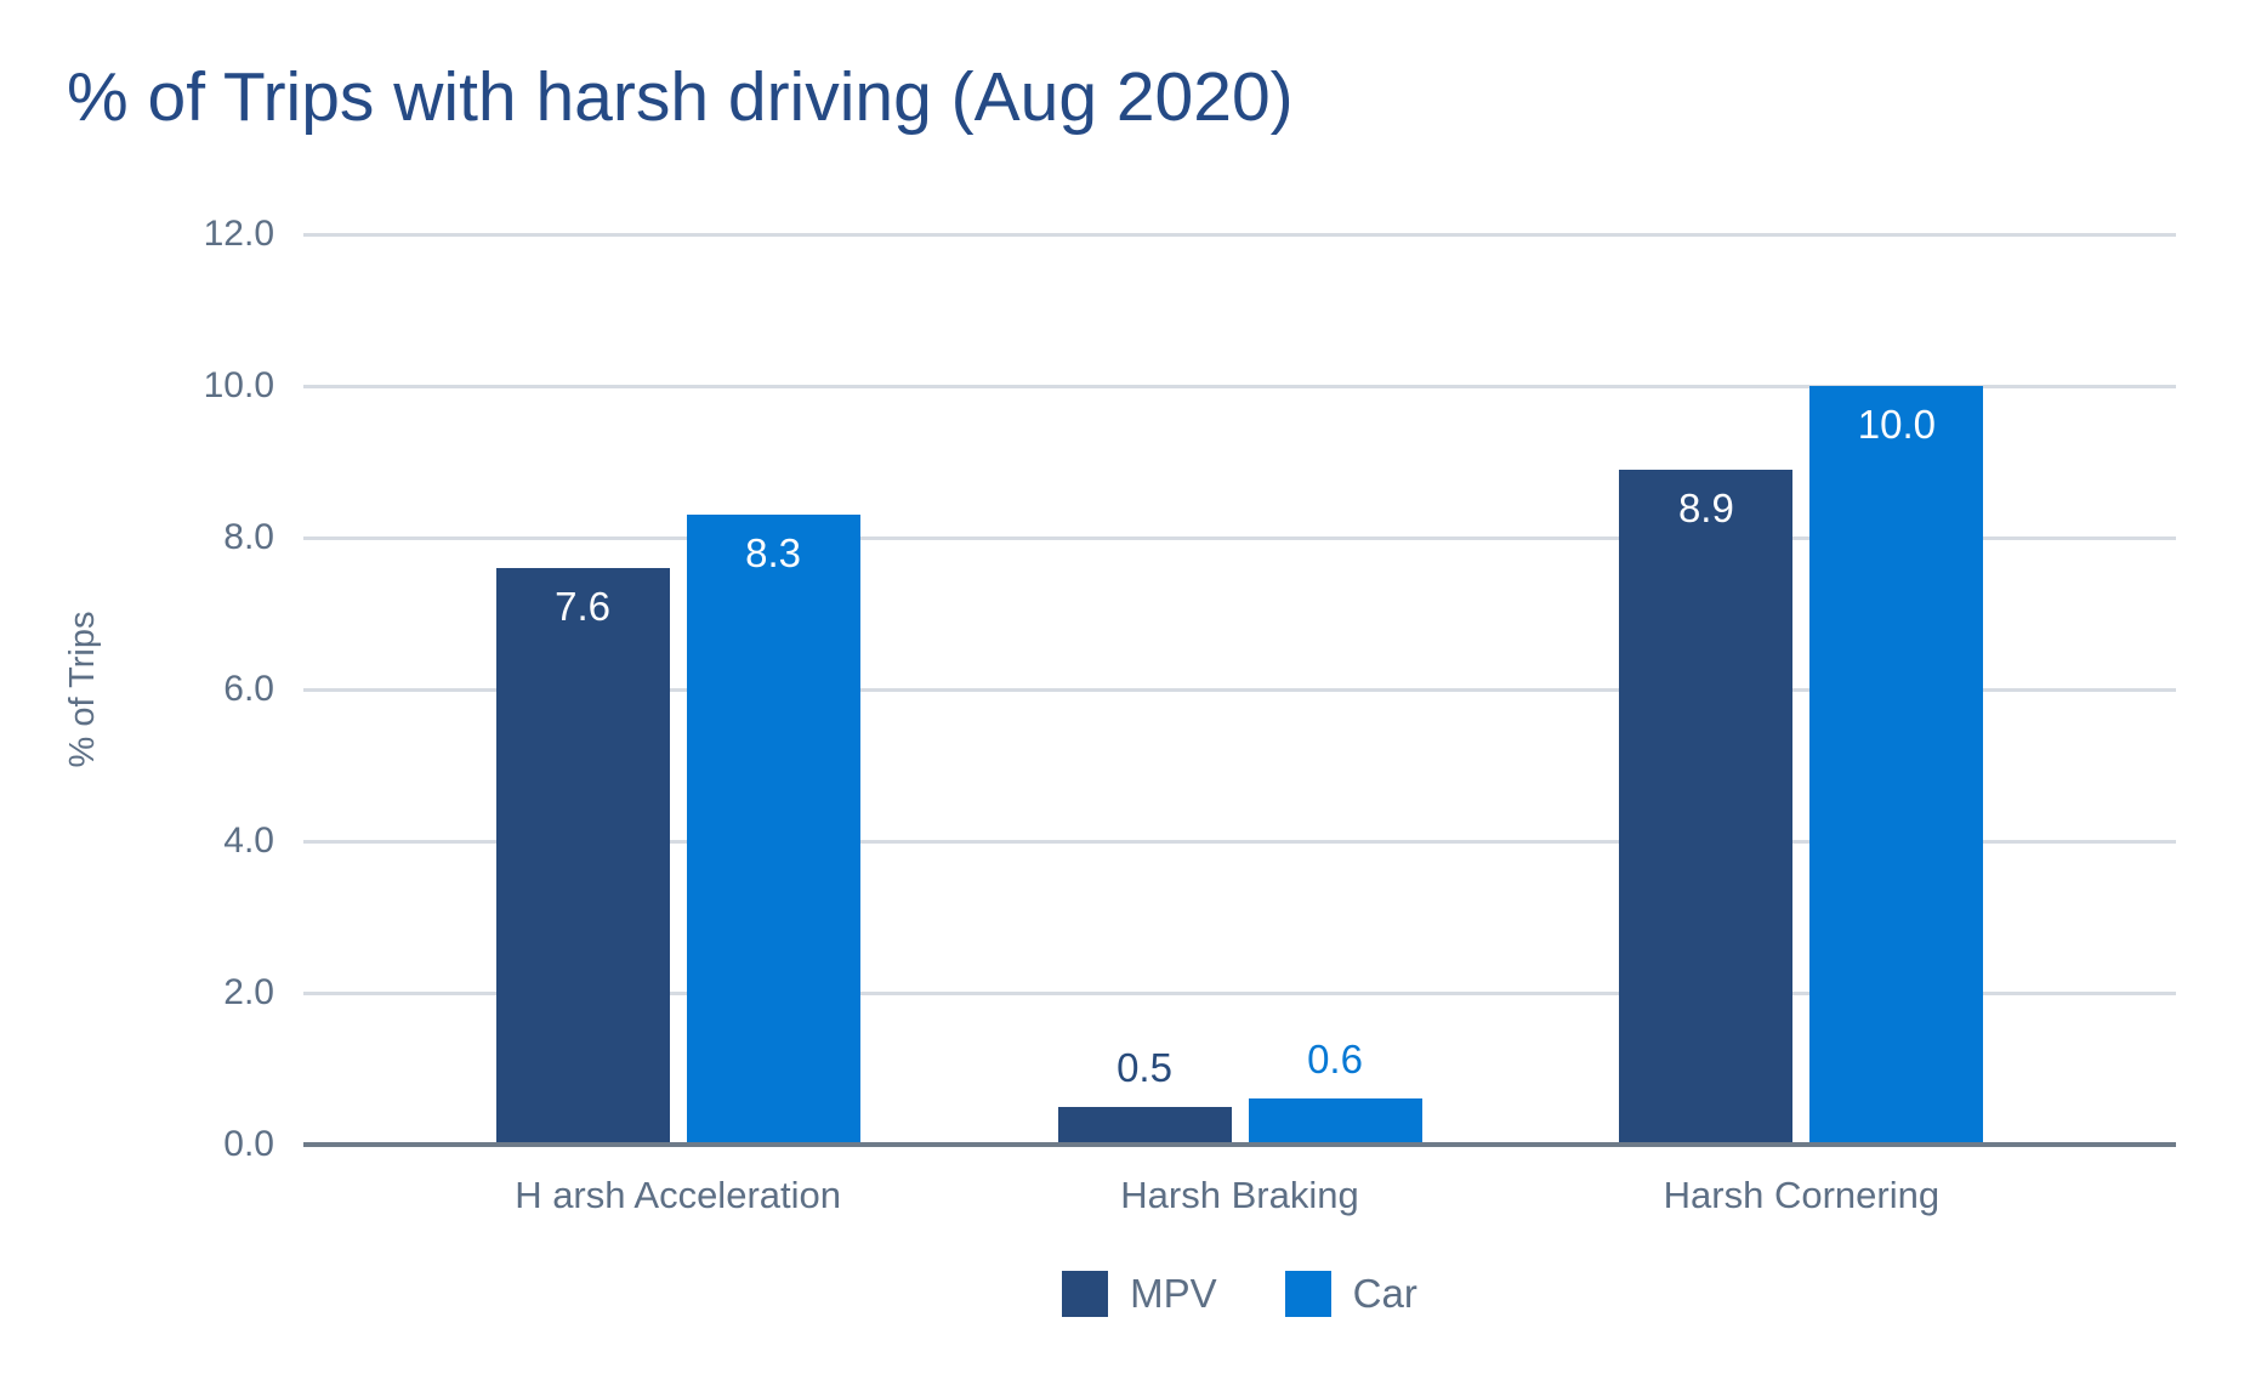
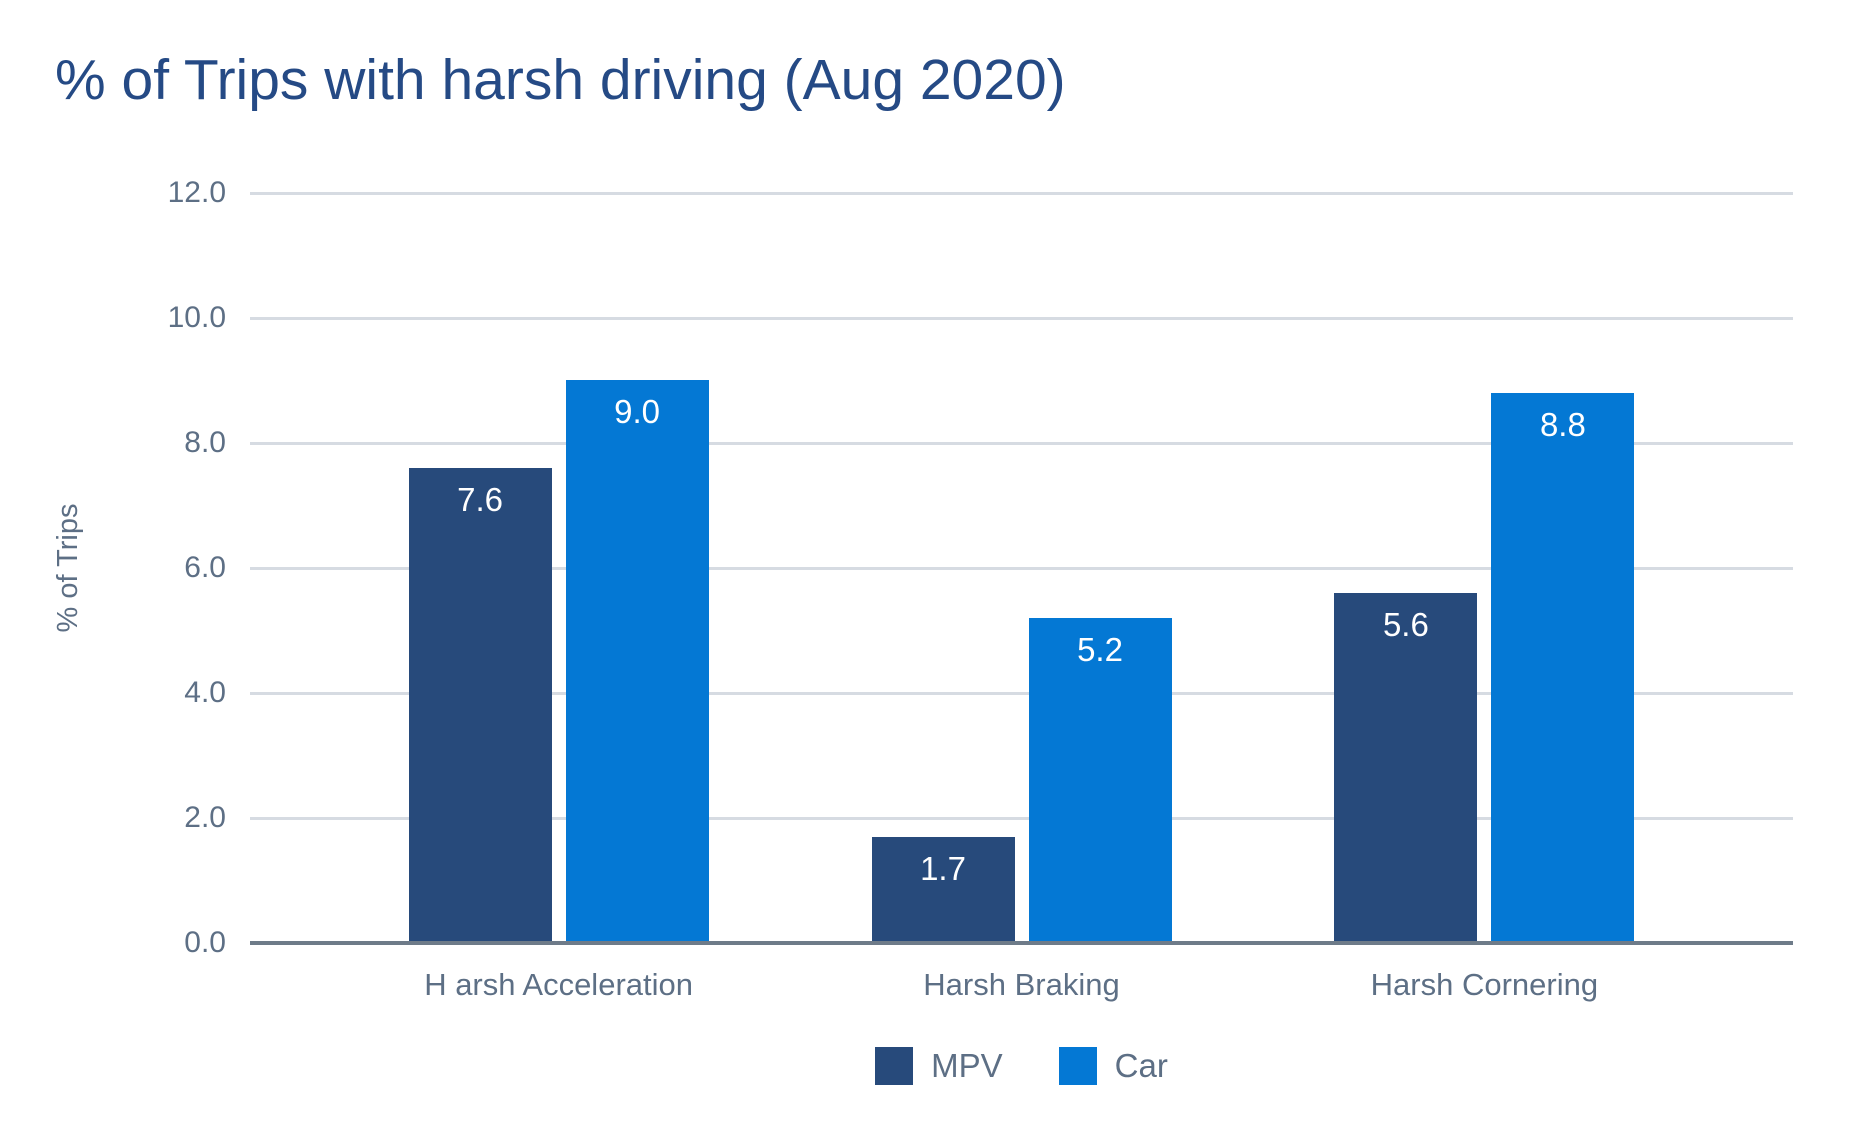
Car/H arsh Acceleration: 8.3 -> 9.0
MPV/Harsh Braking: 0.5 -> 1.7
Car/Harsh Braking: 0.6 -> 5.2
MPV/Harsh Cornering: 8.9 -> 5.6
Car/Harsh Cornering: 10.0 -> 8.8
